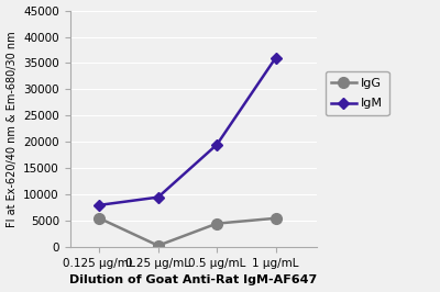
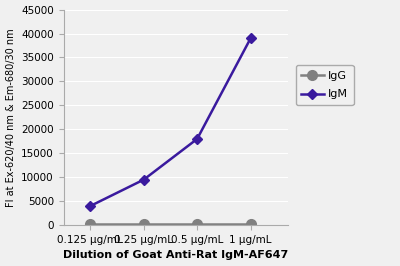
IgM/0.125 μg/mL: 8000 -> 4000
IgG/0.125 μg/mL: 5500 -> 300
IgM/0.5 μg/mL: 19500 -> 18000
IgG/0.5 μg/mL: 4500 -> 300
IgM/1 μg/mL: 36000 -> 39000
IgG/1 μg/mL: 5500 -> 300
